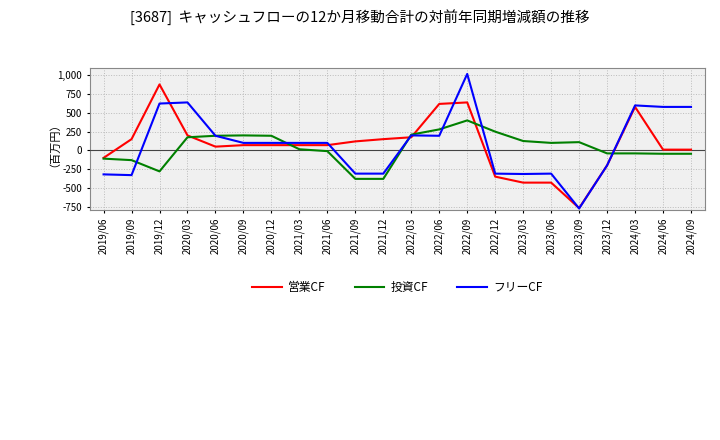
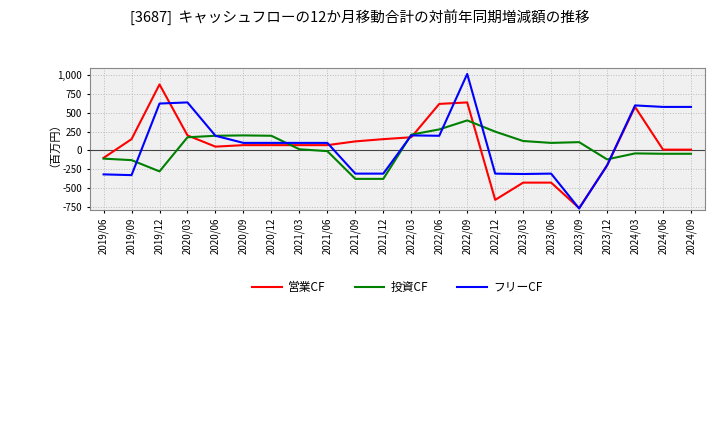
営業CF/2022/12: -350 -> -660
投資CF/2023/12: -40 -> -120
